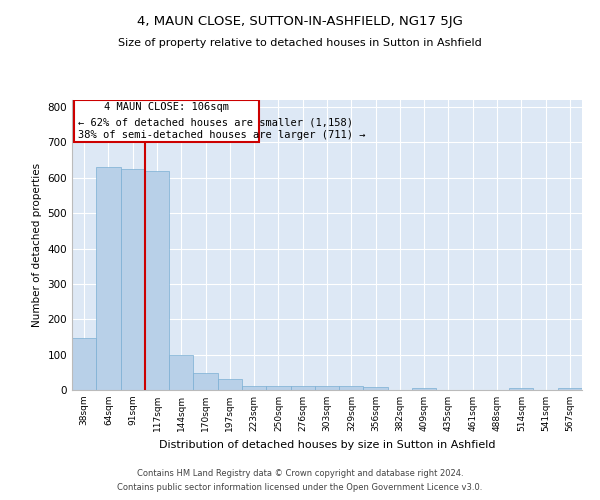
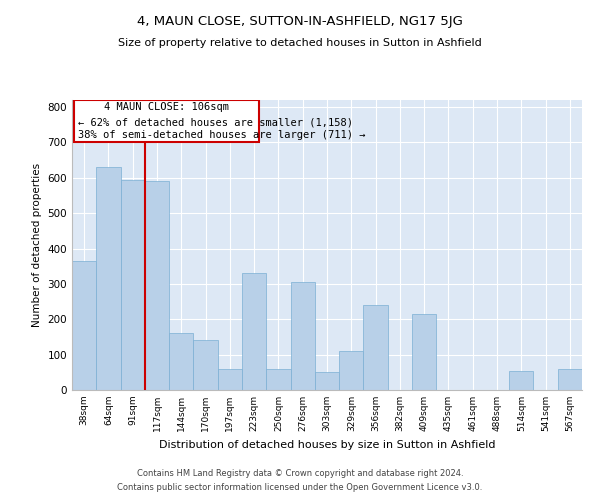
38sqm: 148 -> 365
91sqm: 625 -> 595
117sqm: 620 -> 590
144sqm: 100 -> 160
170sqm: 47 -> 140
197sqm: 30 -> 60
223sqm: 12 -> 330
250sqm: 10 -> 60
276sqm: 10 -> 305
303sqm: 10 -> 50
329sqm: 10 -> 110
356sqm: 8 -> 240
409sqm: 7 -> 215
514sqm: 6 -> 55
567sqm: 6 -> 60
